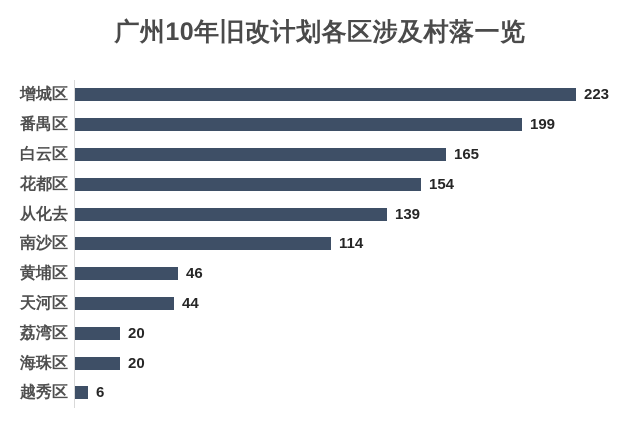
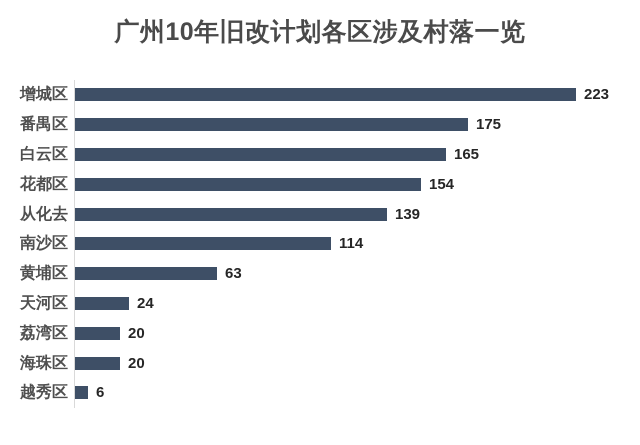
番禺区: 199 -> 175
黄埔区: 46 -> 63
天河区: 44 -> 24
